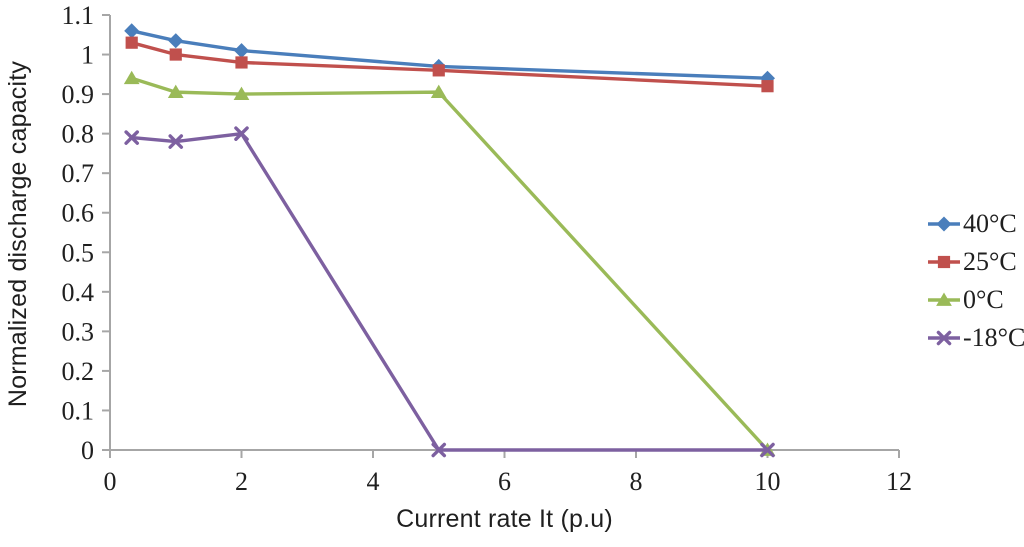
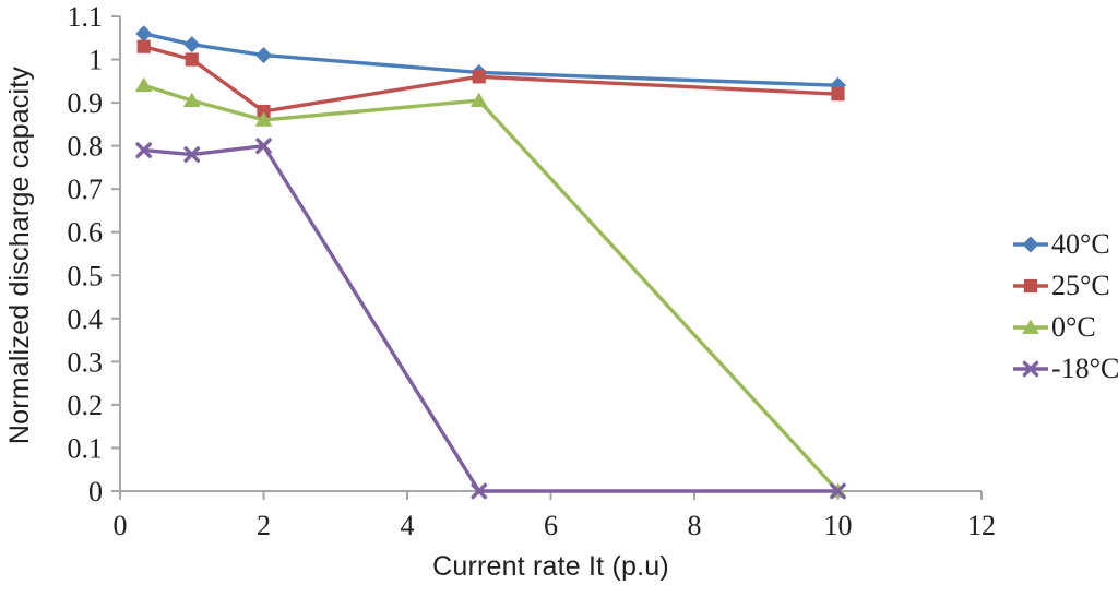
25°C/2: 0.98 -> 0.88
0°C/2: 0.90 -> 0.86
